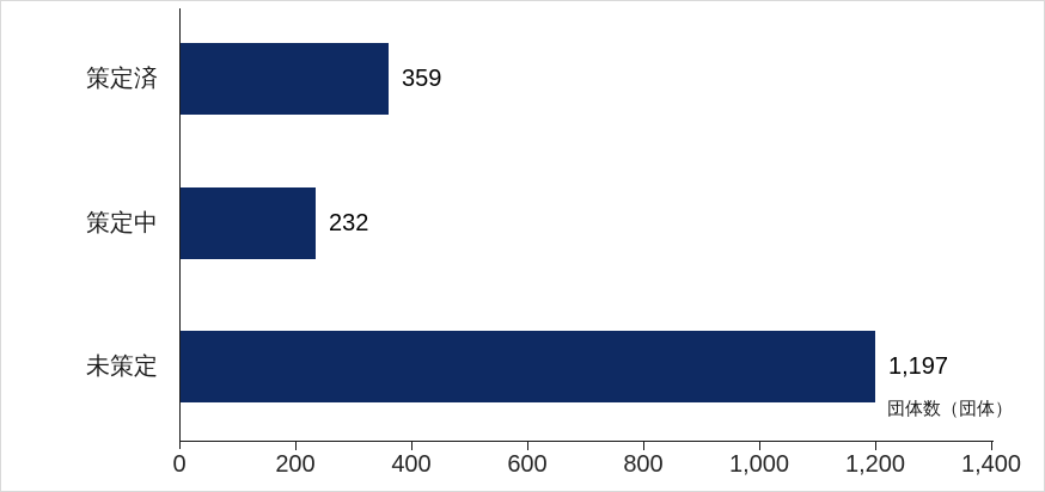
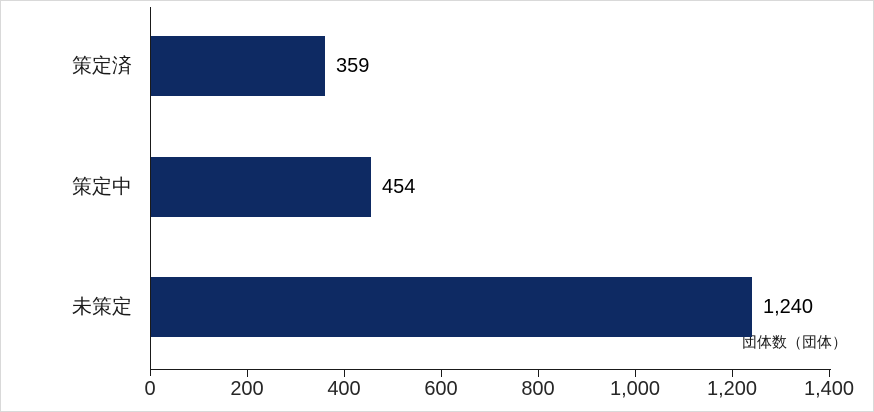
策定中: 232 -> 454
未策定: 1,197 -> 1,240
